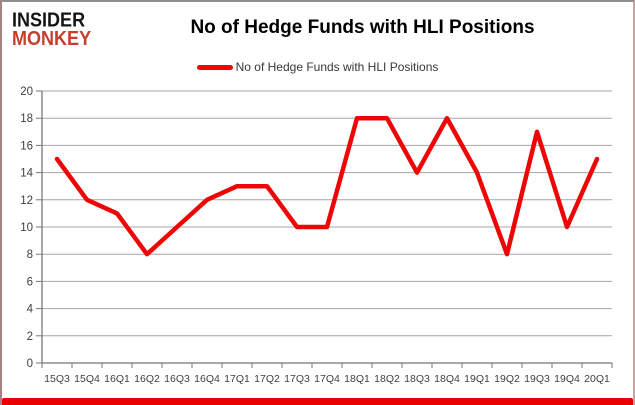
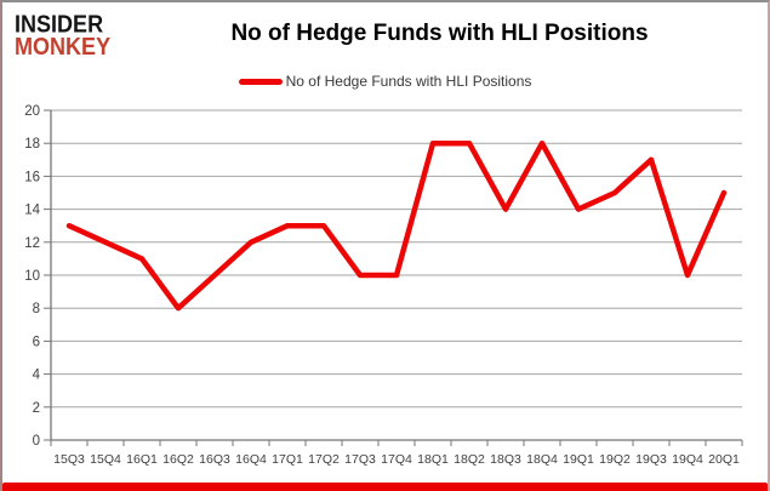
15Q3: 15 -> 13
19Q2: 8 -> 15
